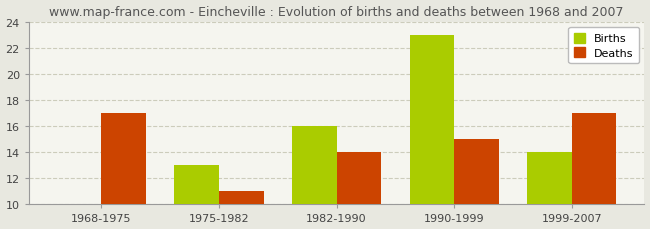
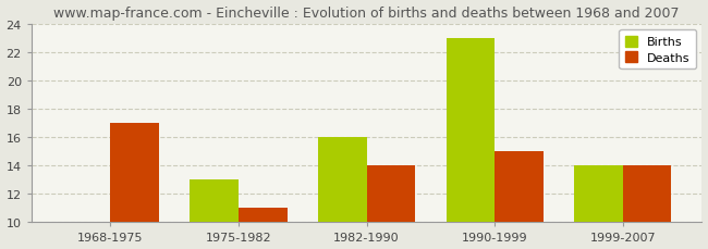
Deaths/1999-2007: 17 -> 14
